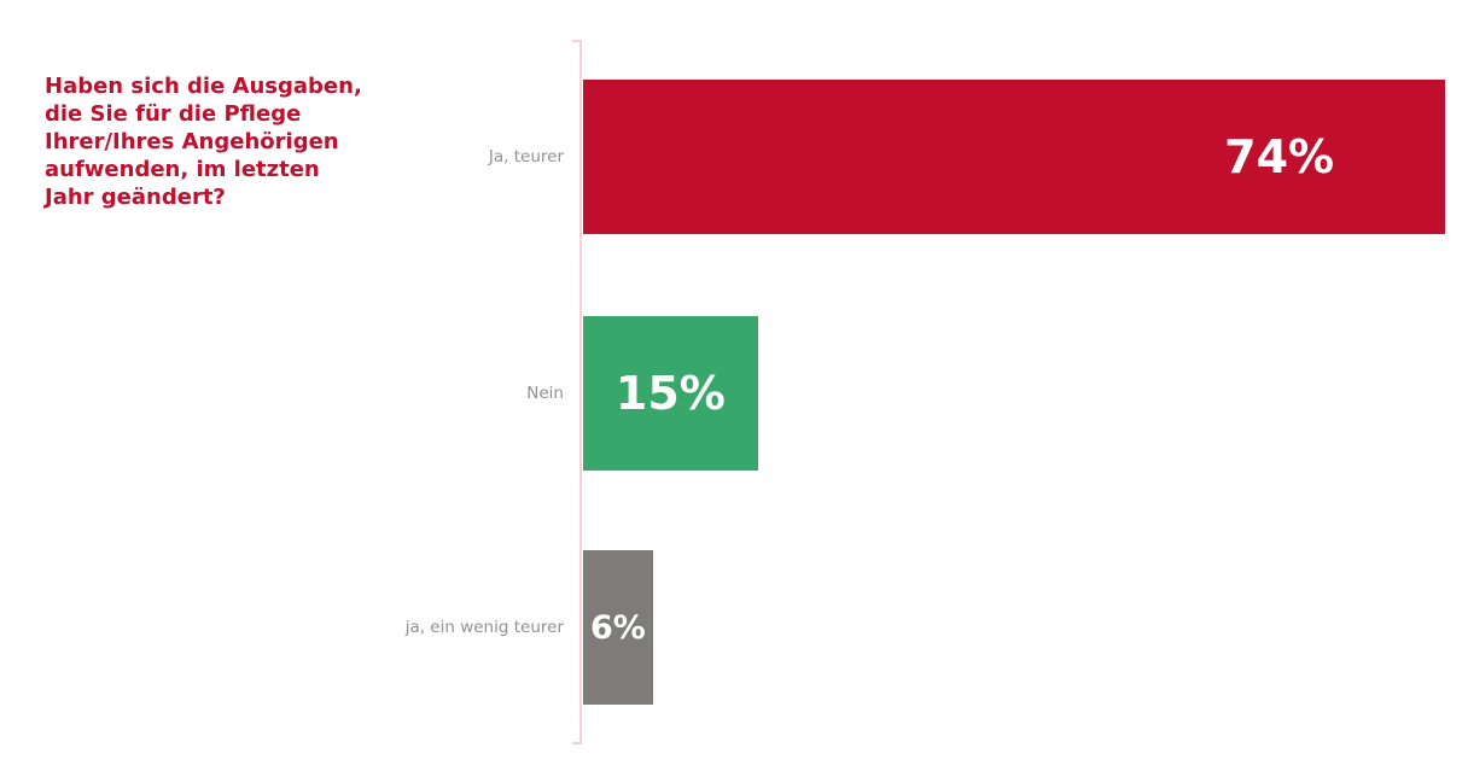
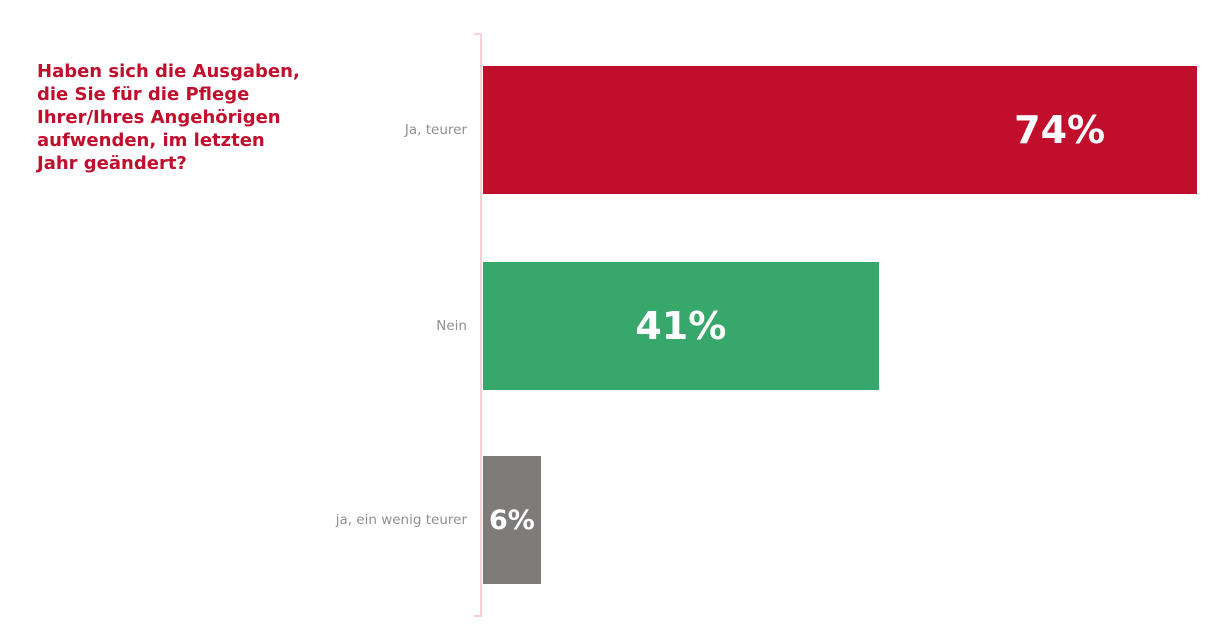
Nein: 15% -> 41%
